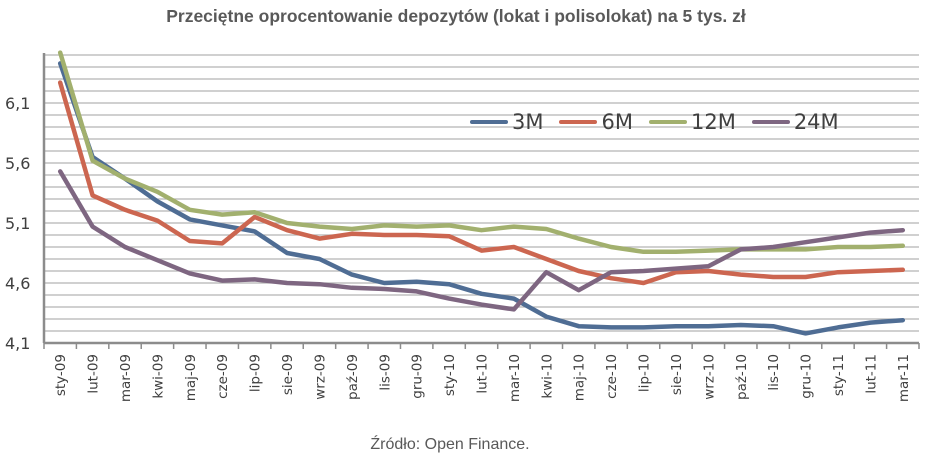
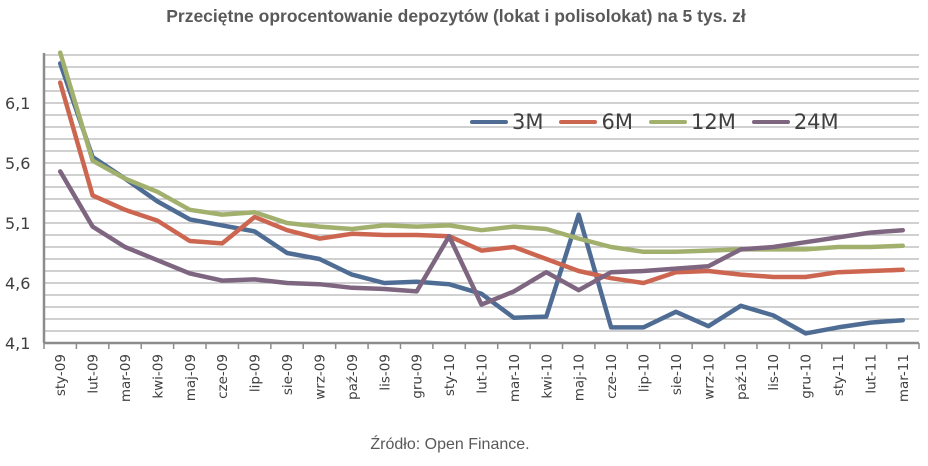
24M/sty-10: 4,47 -> 4,99
3M/mar-10: 4,47 -> 4,31
24M/mar-10: 4,38 -> 4,53
3M/maj-10: 4,24 -> 5,17
3M/sie-10: 4,24 -> 4,36
3M/paź-10: 4,25 -> 4,41
3M/lis-10: 4,24 -> 4,33
